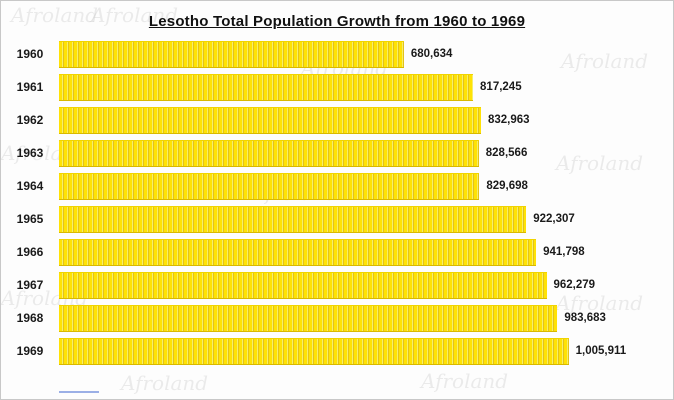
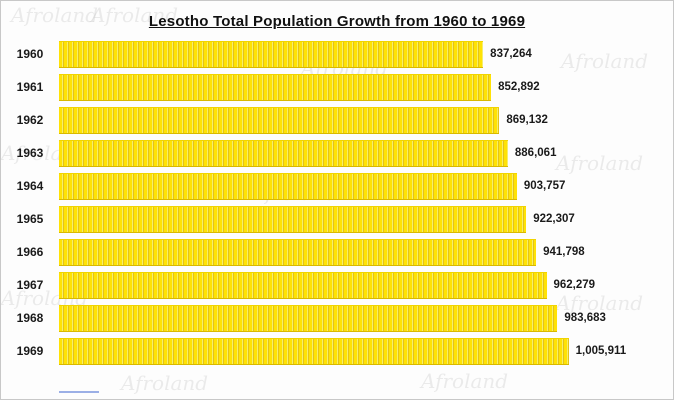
1960: 680,634 -> 837,264
1961: 817,245 -> 852,892
1962: 832,963 -> 869,132
1963: 828,566 -> 886,061
1964: 829,698 -> 903,757
